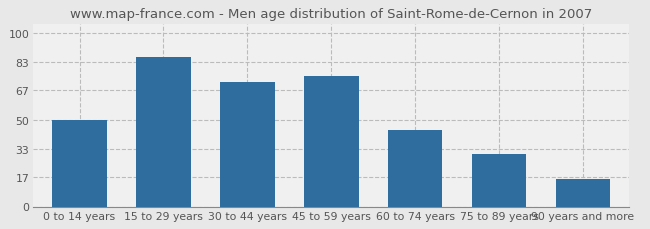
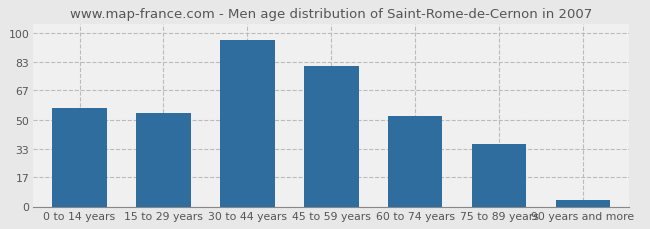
0 to 14 years: 50 -> 57
15 to 29 years: 86 -> 54
30 to 44 years: 72 -> 96
45 to 59 years: 75 -> 81
60 to 74 years: 44 -> 52
75 to 89 years: 30 -> 36
90 years and more: 16 -> 4
